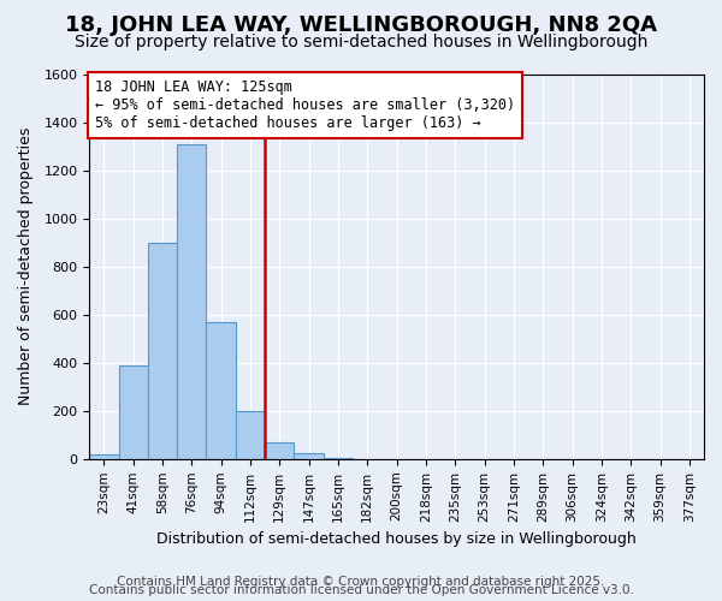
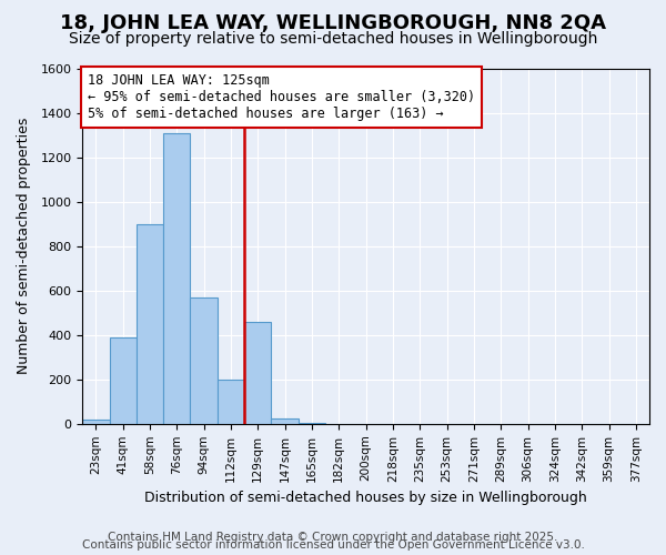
129sqm: 70 -> 460
